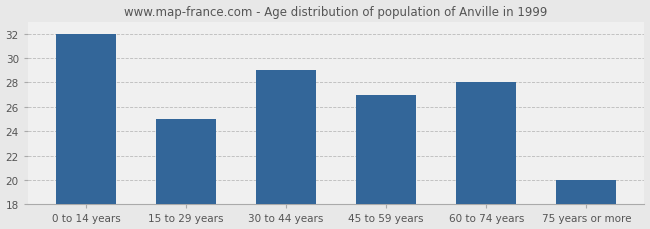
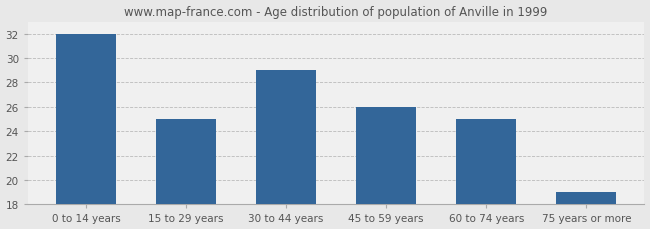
45 to 59 years: 27 -> 26
60 to 74 years: 28 -> 25
75 years or more: 20 -> 19
